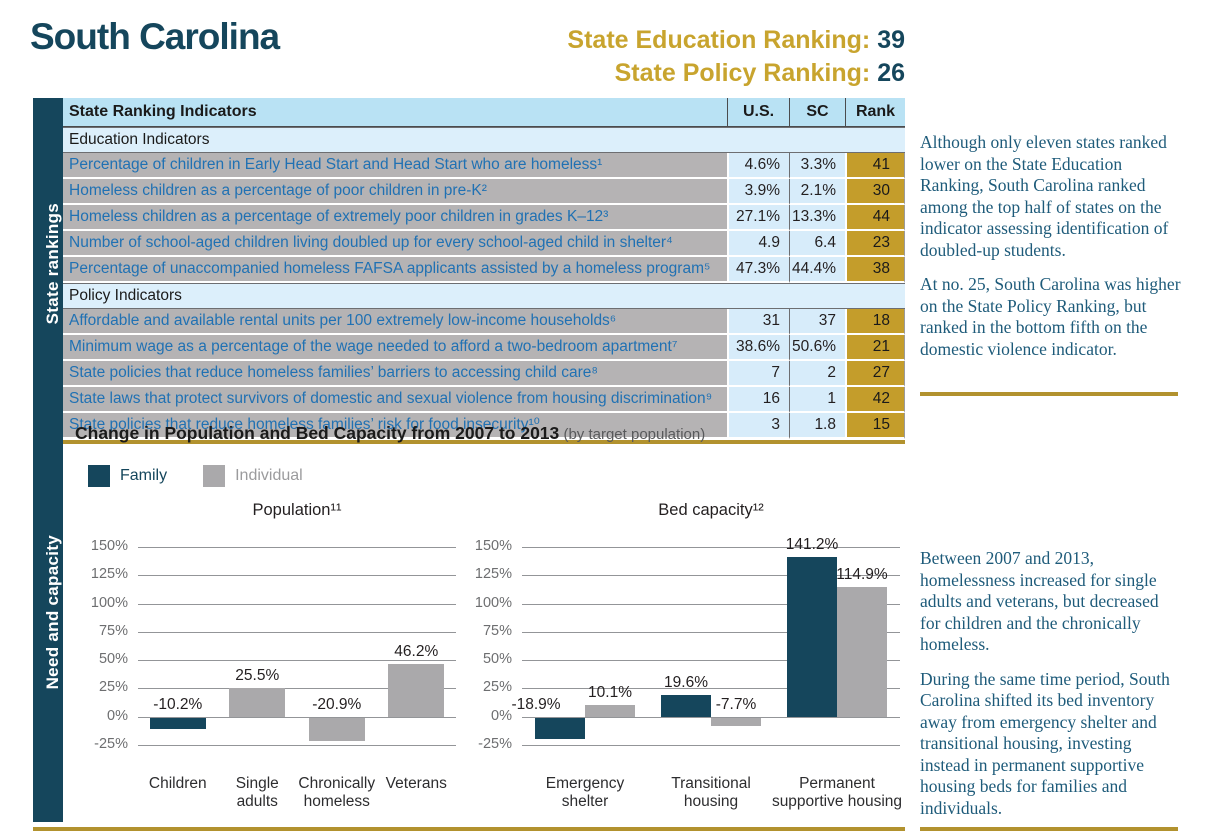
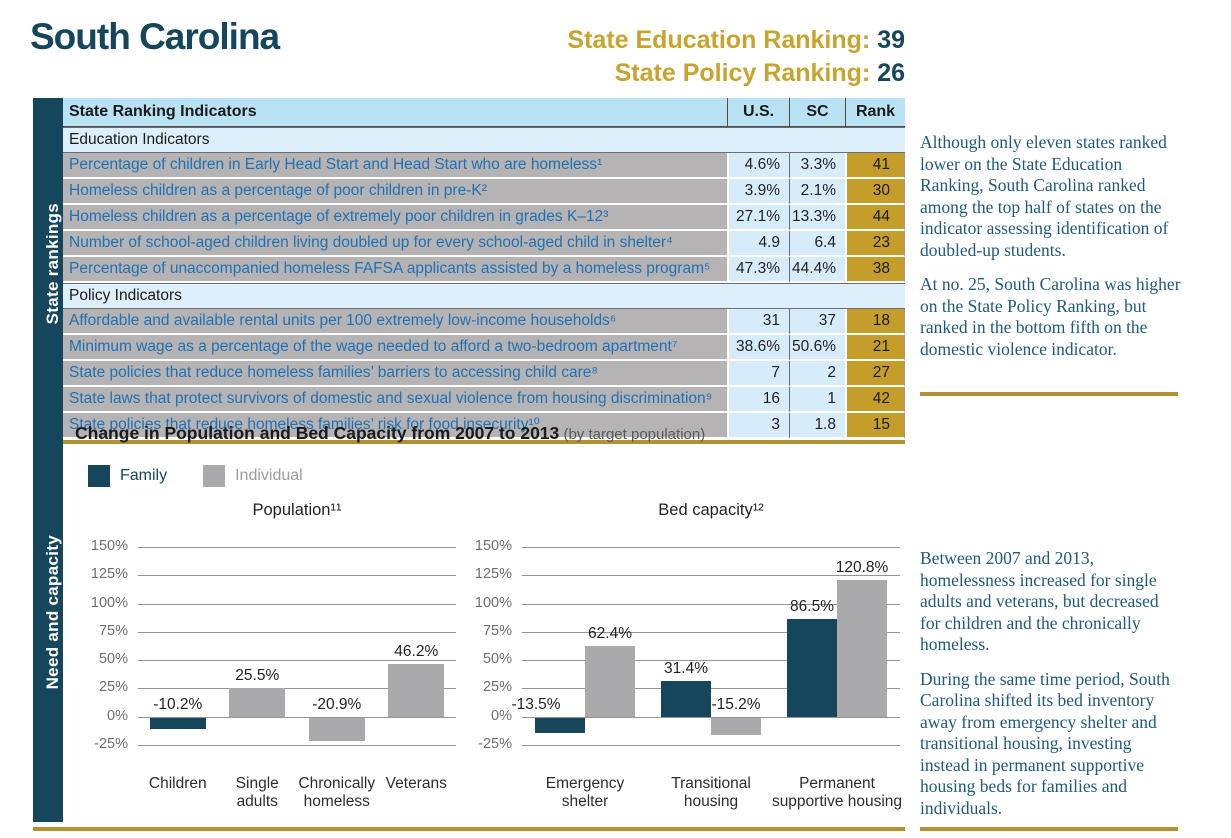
Bed capacity¹²/Family/Emergency shelter: -18.9% -> -13.5%
Bed capacity¹²/Individual/Emergency shelter: 10.1% -> 62.4%
Bed capacity¹²/Family/Transitional housing: 19.6% -> 31.4%
Bed capacity¹²/Individual/Transitional housing: -7.7% -> -15.2%
Bed capacity¹²/Family/Permanent supportive housing: 141.2% -> 86.5%
Bed capacity¹²/Individual/Permanent supportive housing: 114.9% -> 120.8%
